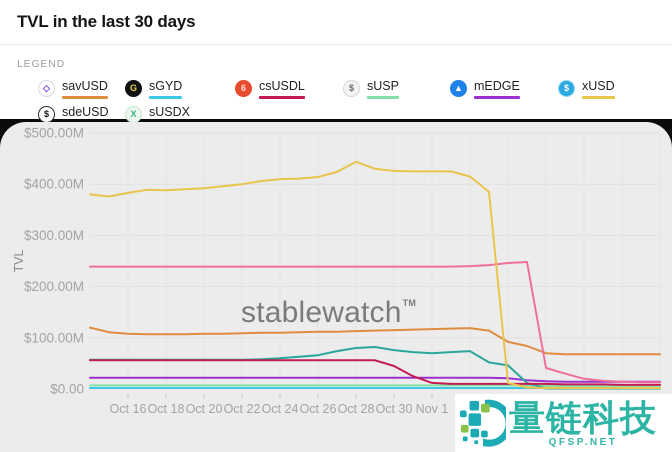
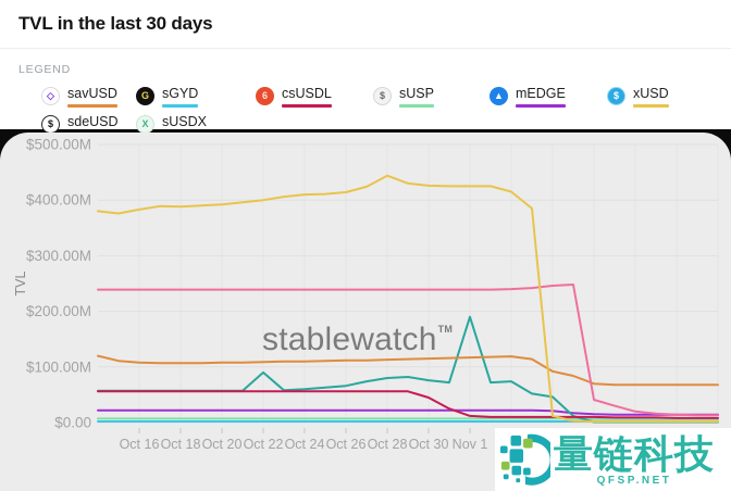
sdeUSD/Oct 22: $60M -> $90M
sdeUSD/Nov 1: $70M -> $190M
